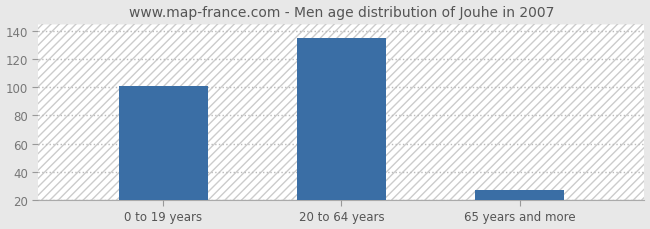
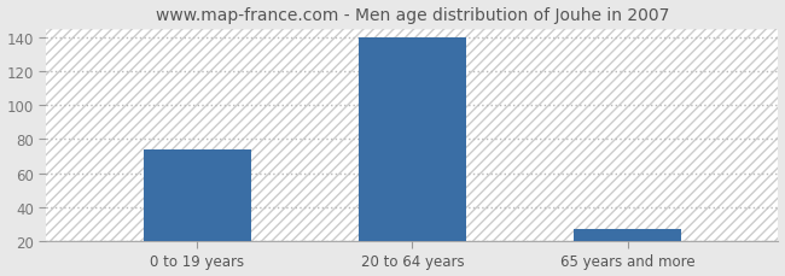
0 to 19 years: 101 -> 74
20 to 64 years: 135 -> 140
